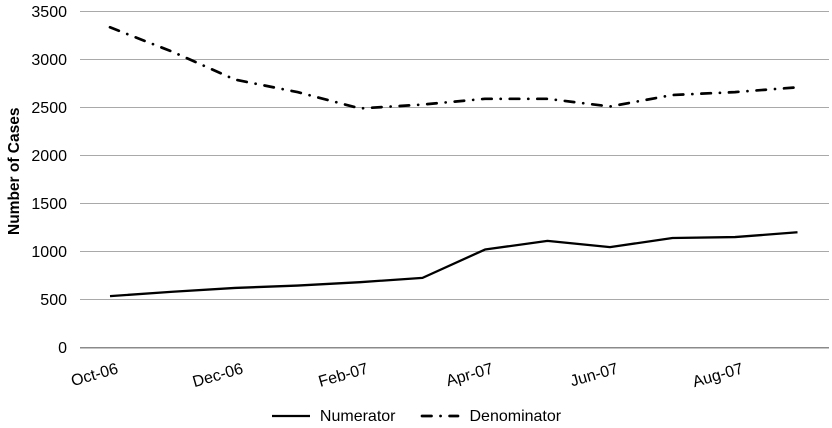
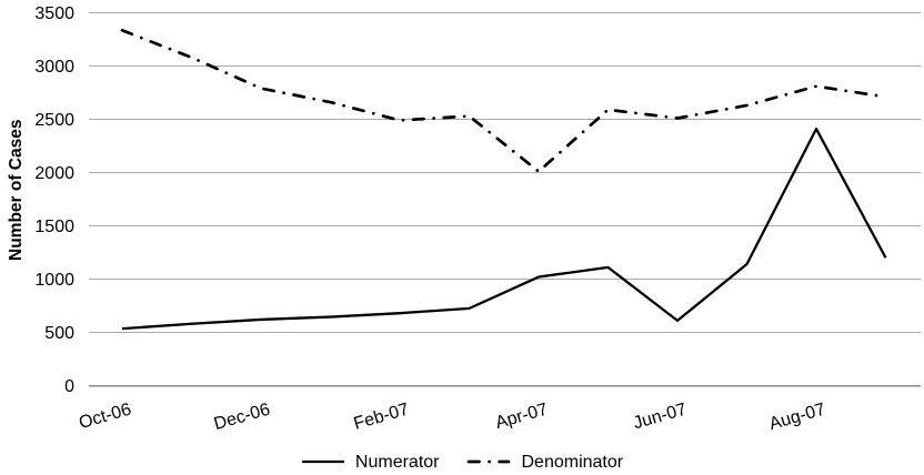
Denominator/Apr-07: 2600 -> 2000
Numerator/Jun-07: 1000 -> 600
Numerator/Aug-07: 1100 -> 2400
Denominator/Aug-07: 2600 -> 2800
